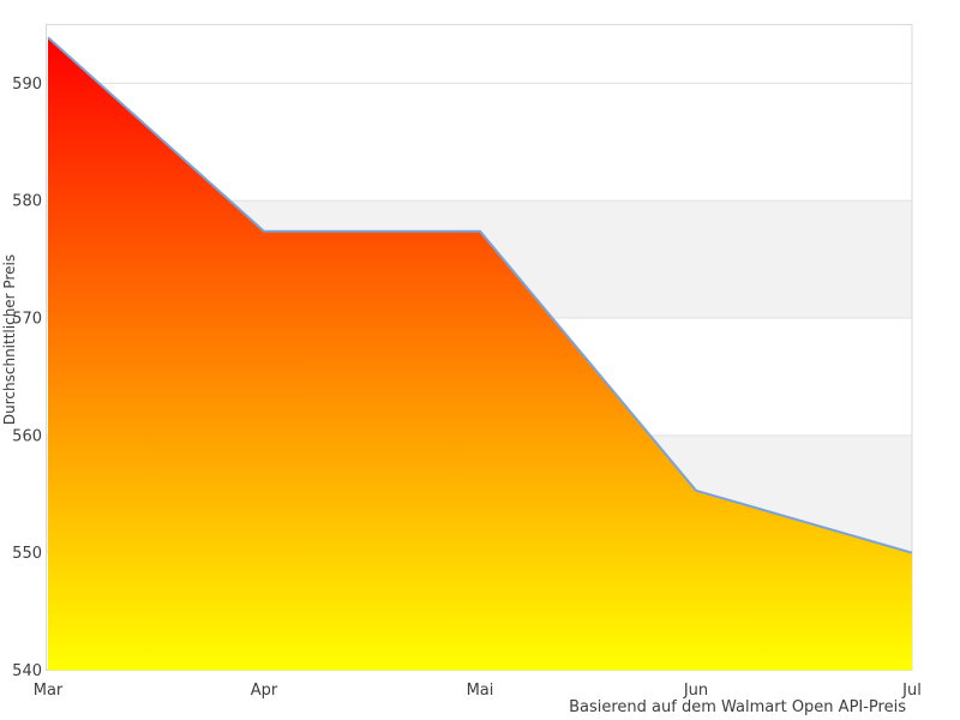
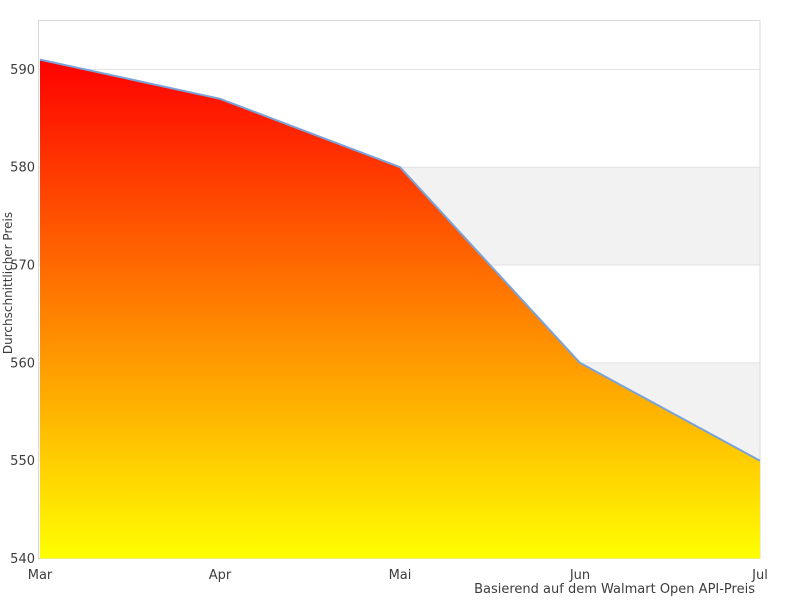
Mar: 594 -> 591
Apr: 577 -> 587
Mai: 577 -> 580
Jun: 555 -> 560
